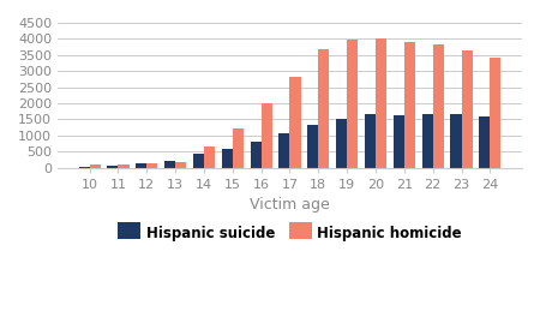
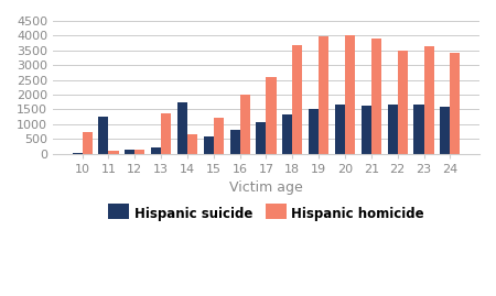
Hispanic homicide/10: 90 -> 750
Hispanic suicide/11: 60 -> 1250
Hispanic homicide/13: 160 -> 1350
Hispanic suicide/14: 440 -> 1750
Hispanic homicide/17: 2820 -> 2600
Hispanic homicide/22: 3820 -> 3500
